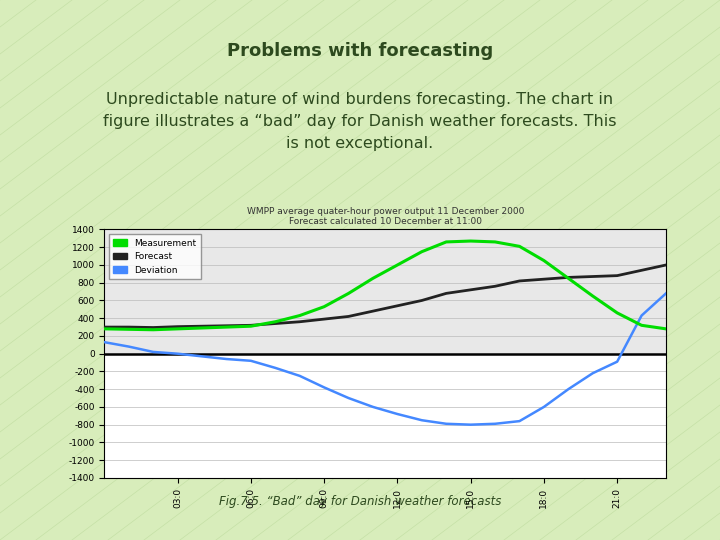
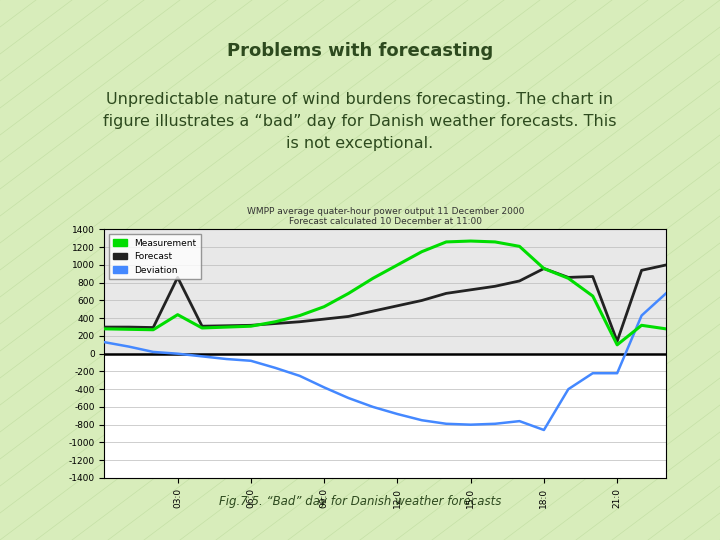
Measurement/03:0: 280 -> 440
Forecast/03:0: 300 -> 860
Measurement/18:0: 1050 -> 960
Forecast/18:0: 840 -> 960
Deviation/18:0: -600 -> -860
Measurement/21:0: 460 -> 100
Forecast/21:0: 880 -> 140
Deviation/21:0: -90 -> -220
